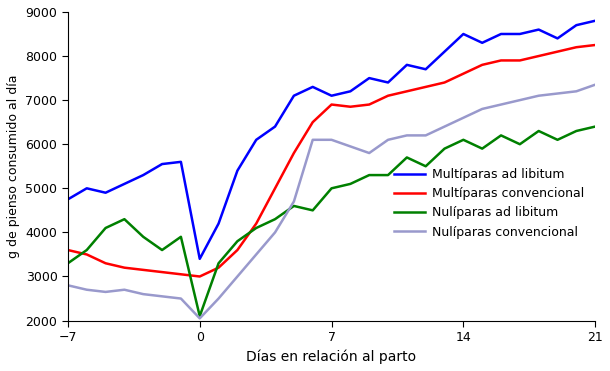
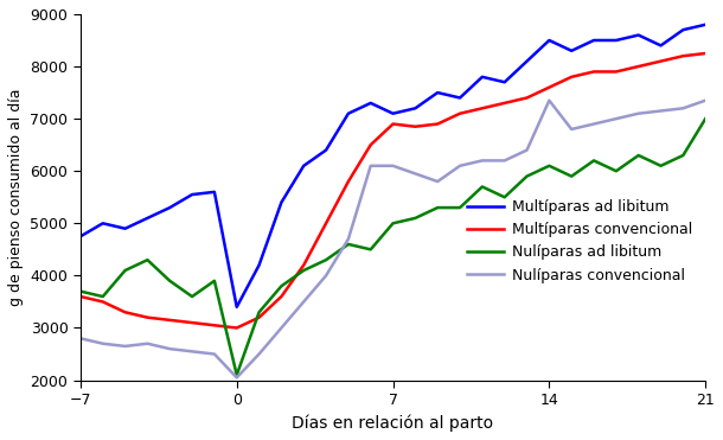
Nulíparas ad libitum/−7: 3300 -> 3700
Nulíparas convencional/14: 6600 -> 7350
Nulíparas ad libitum/21: 6400 -> 7000
